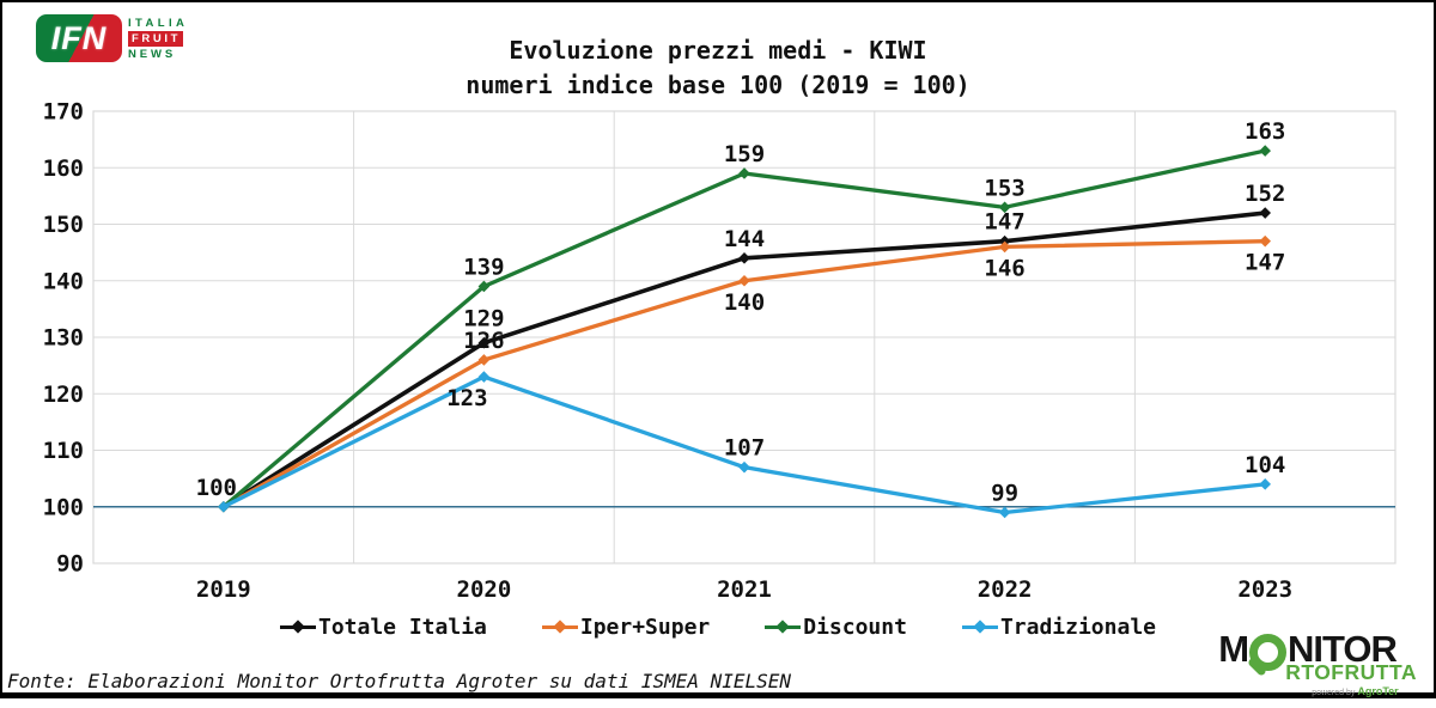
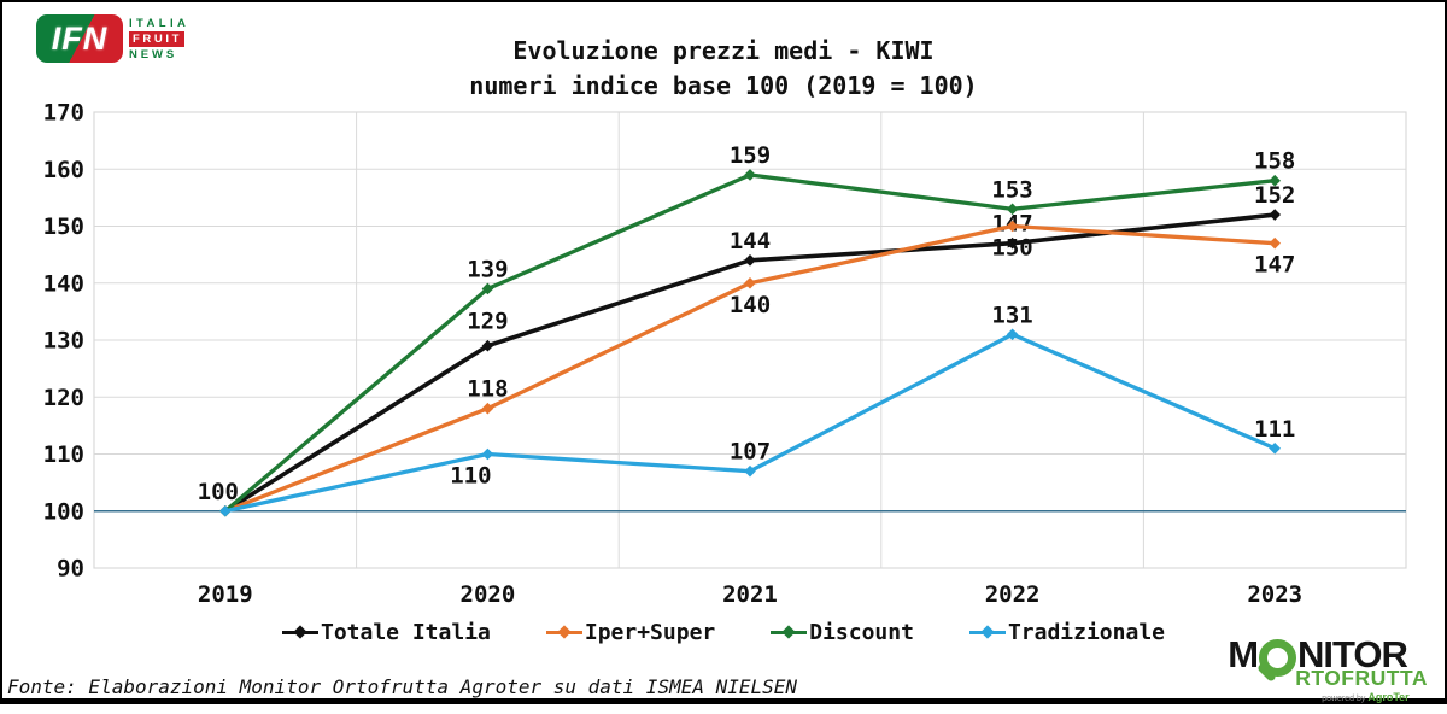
Iper+Super/2020: 126 -> 118
Tradizionale/2020: 123 -> 110
Iper+Super/2022: 146 -> 150
Tradizionale/2022: 99 -> 131
Discount/2023: 163 -> 158
Tradizionale/2023: 104 -> 111
